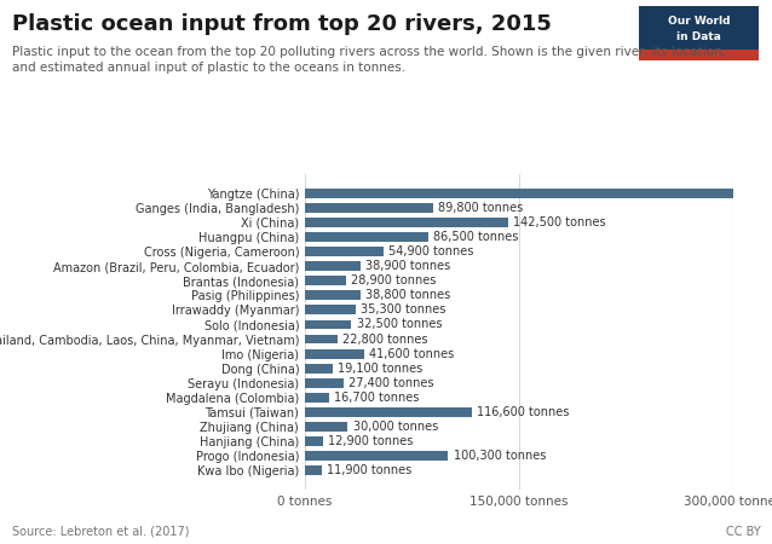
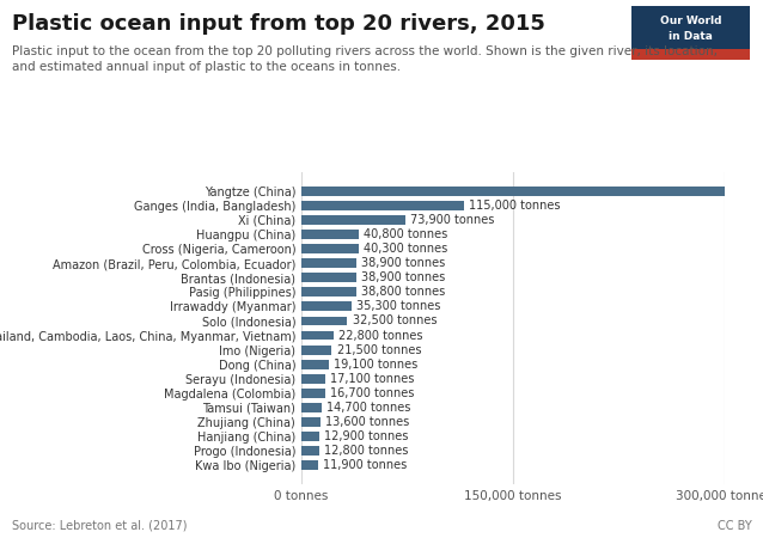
Ganges (India, Bangladesh): 89,800 -> 115,000
Xi (China): 142,500 -> 73,900
Huangpu (China): 86,500 -> 40,800
Cross (Nigeria, Cameroon): 54,900 -> 40,300
Brantas (Indonesia): 28,900 -> 38,900
Imo (Nigeria): 41,600 -> 21,500
Serayu (Indonesia): 27,400 -> 17,100
Tamsui (Taiwan): 116,600 -> 14,700
Zhujiang (China): 30,000 -> 13,600
Progo (Indonesia): 100,300 -> 12,800
